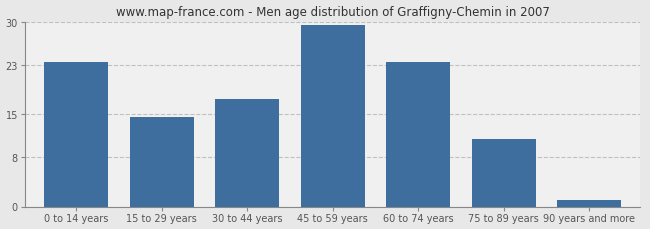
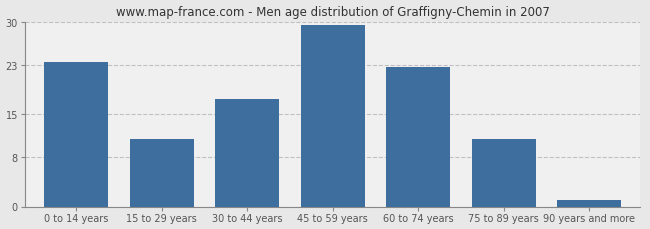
15 to 29 years: 14.5 -> 11.0
60 to 74 years: 23.5 -> 22.6
